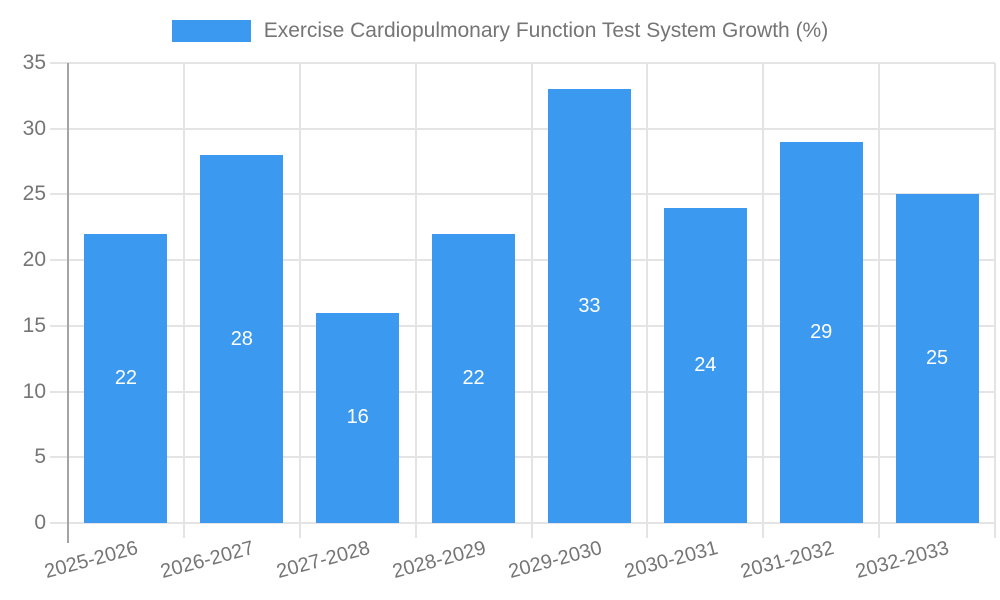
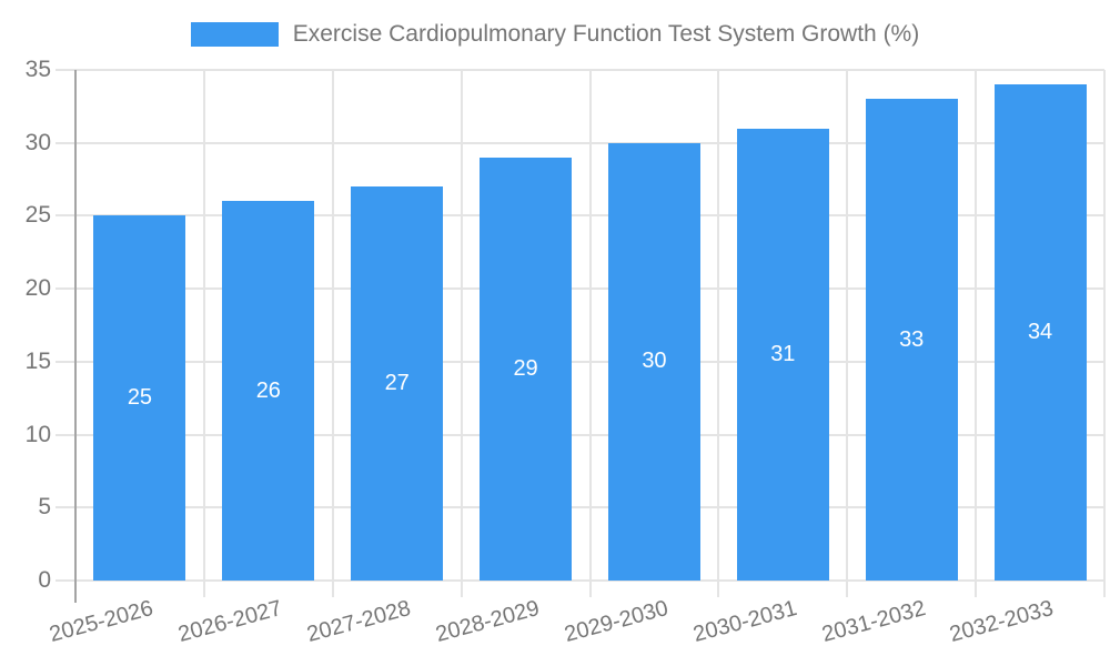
2025-2026: 22 -> 25
2026-2027: 28 -> 26
2027-2028: 16 -> 27
2028-2029: 22 -> 29
2029-2030: 33 -> 30
2030-2031: 24 -> 31
2031-2032: 29 -> 33
2032-2033: 25 -> 34
